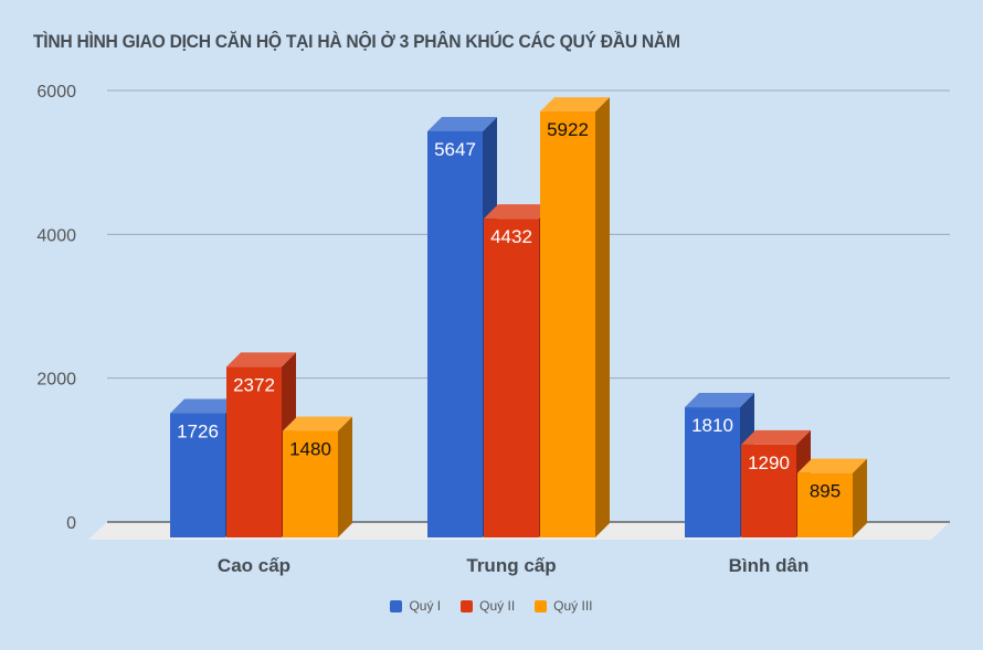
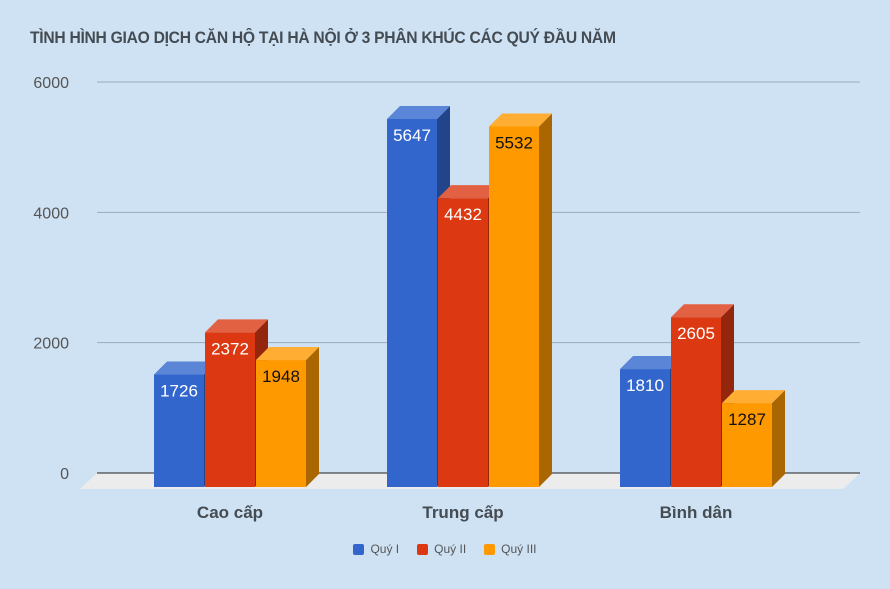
Quý III/Cao cấp: 1480 -> 1948
Quý III/Trung cấp: 5922 -> 5532
Quý II/Bình dân: 1290 -> 2605
Quý III/Bình dân: 895 -> 1287
